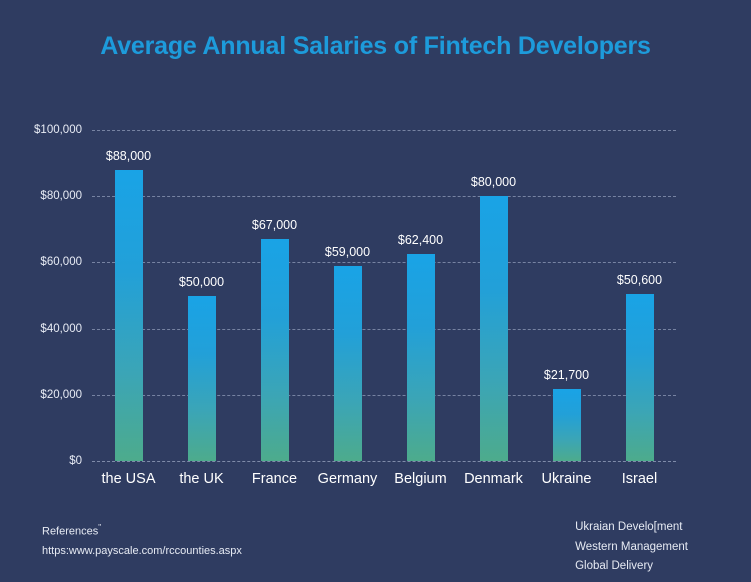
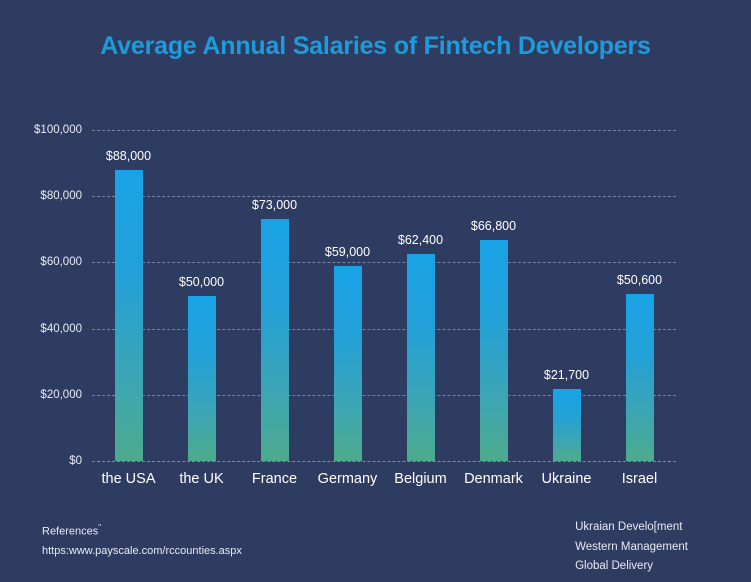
France: $67,000 -> $73,000
Denmark: $80,000 -> $66,800
